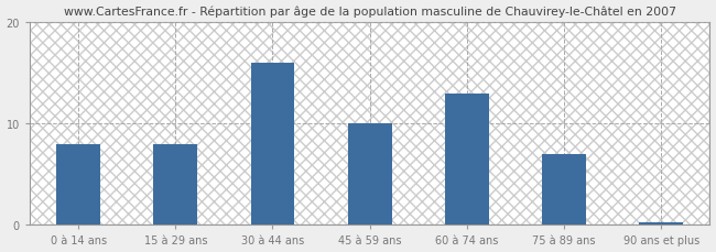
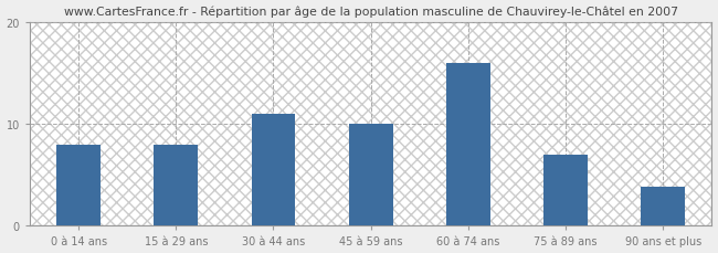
30 à 44 ans: 16.0 -> 11.0
60 à 74 ans: 13.0 -> 16.0
90 ans et plus: 0.3 -> 3.8
